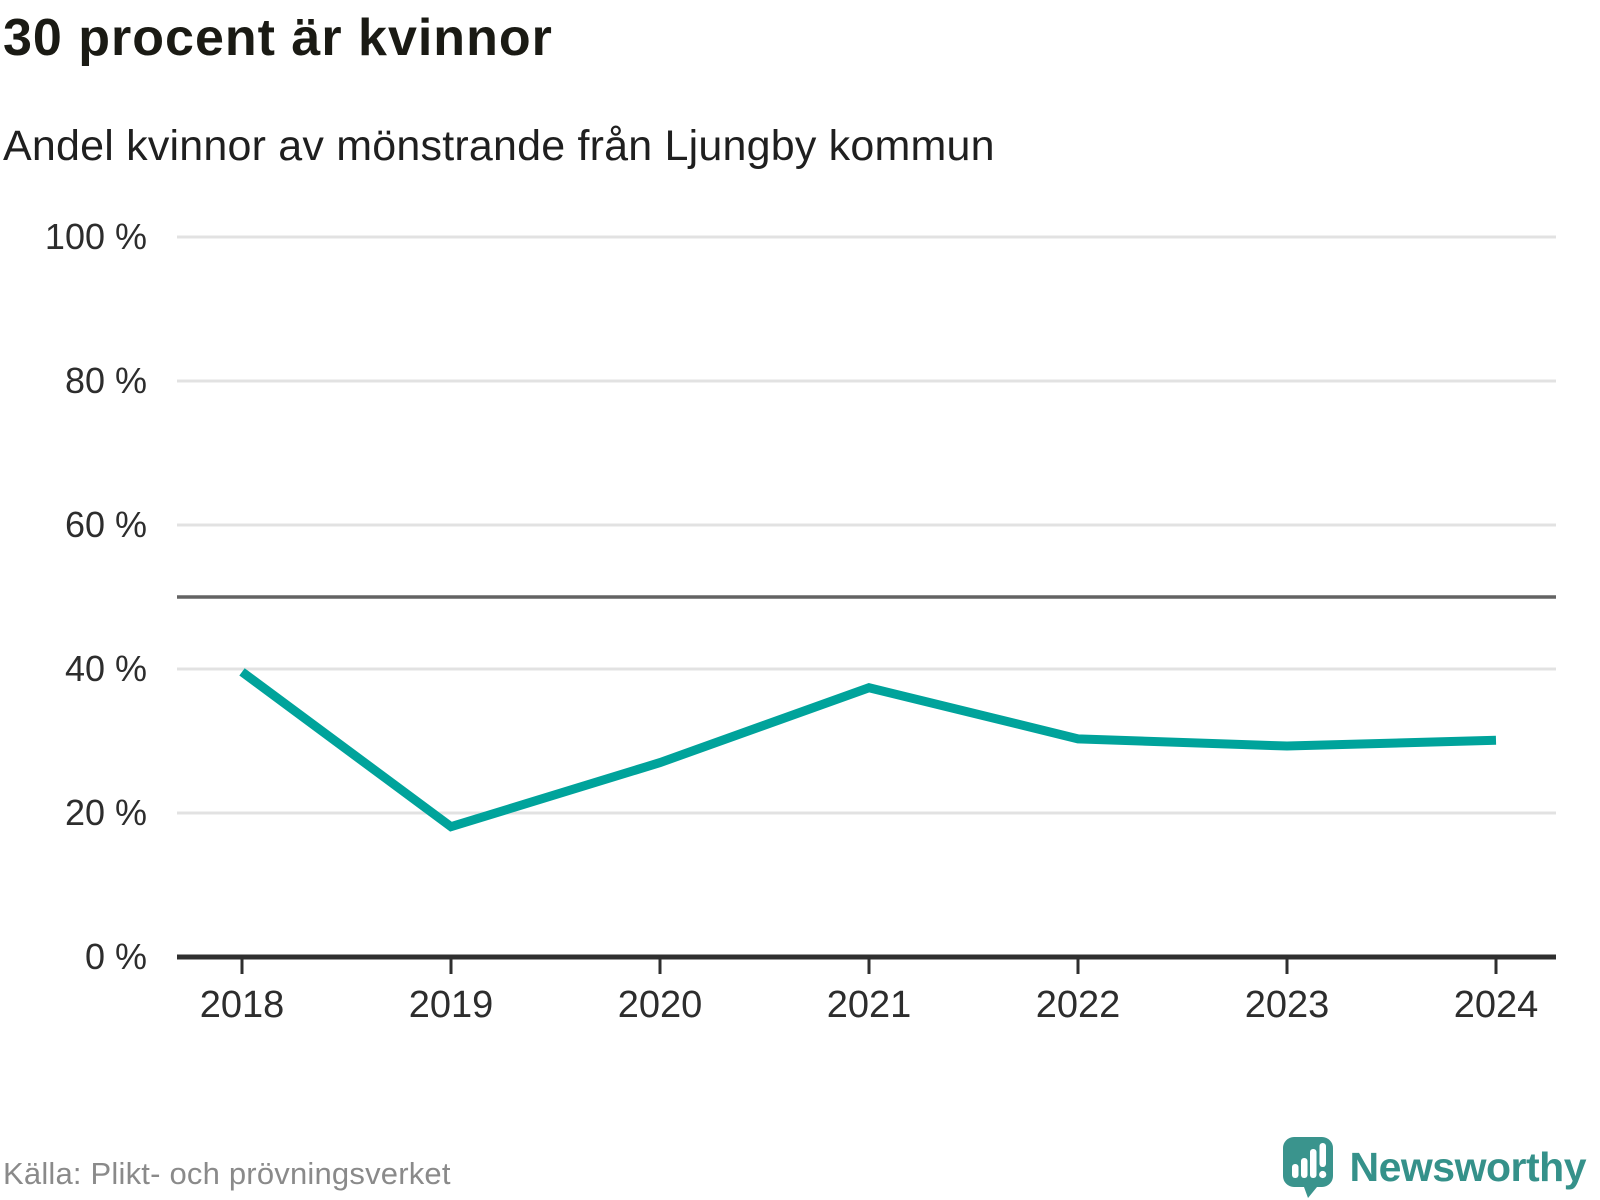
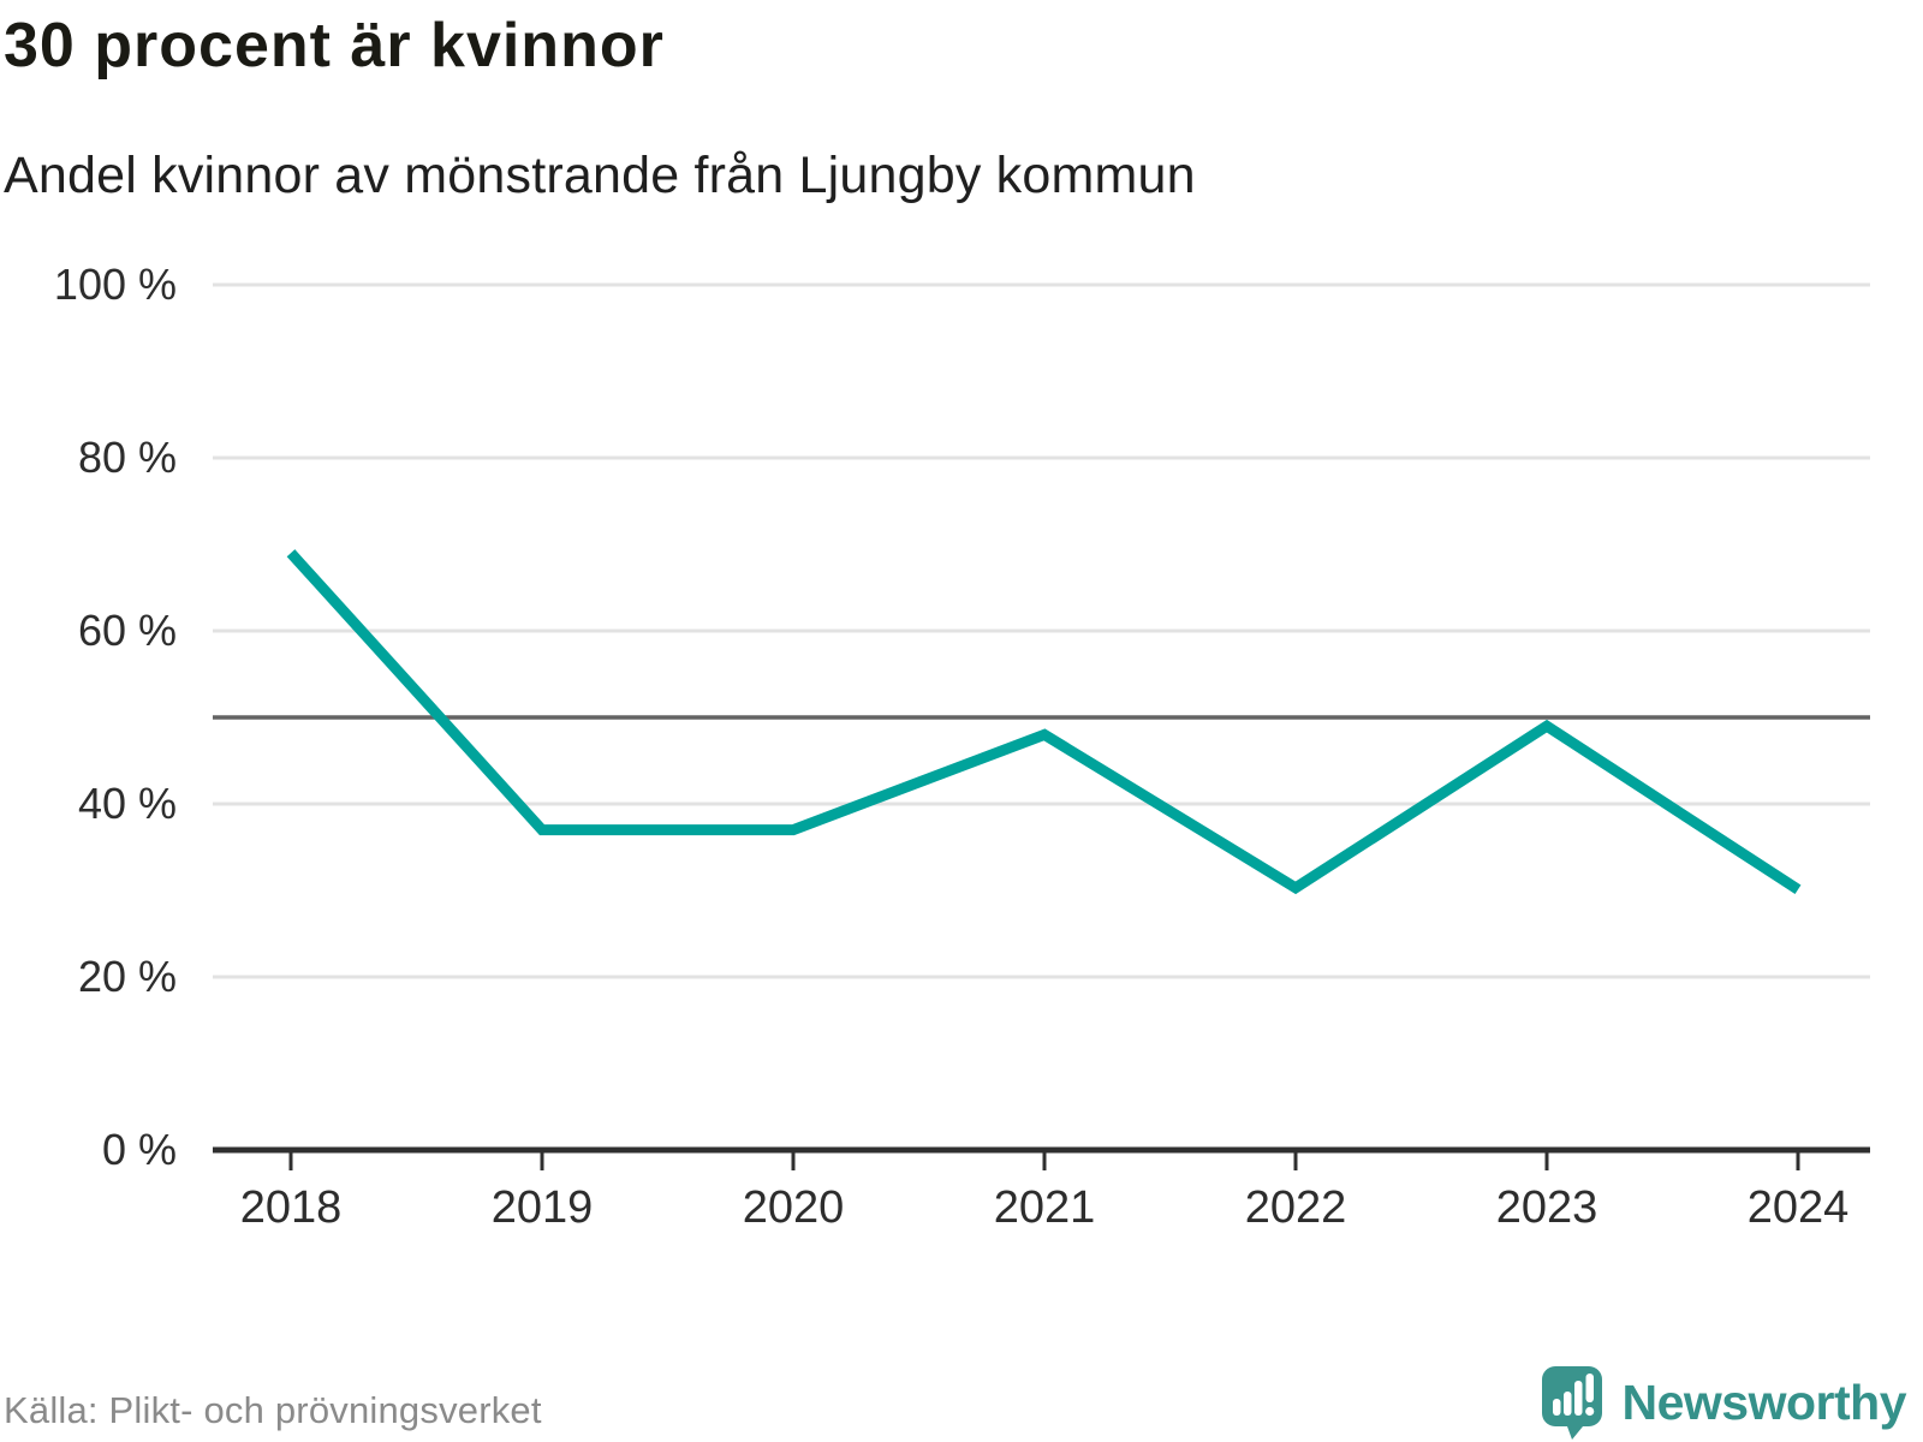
2018: 40% -> 69%
2019: 18% -> 37%
2020: 27% -> 37%
2021: 37% -> 48%
2023: 29% -> 49%
